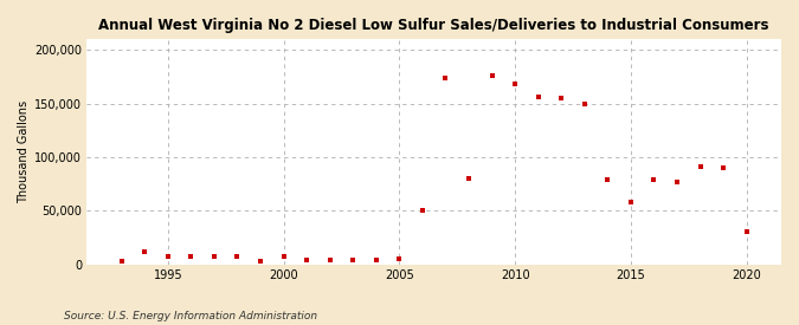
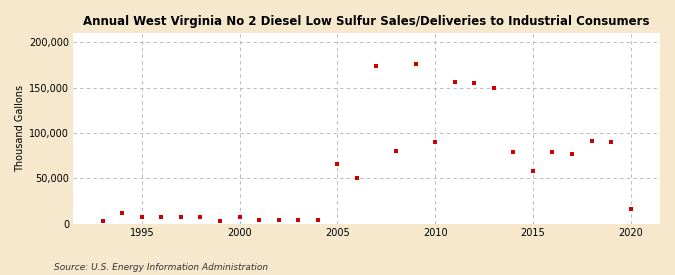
2005: 5,000 -> 66,000
2010: 168,000 -> 90,000
2020: 31,000 -> 16,000
